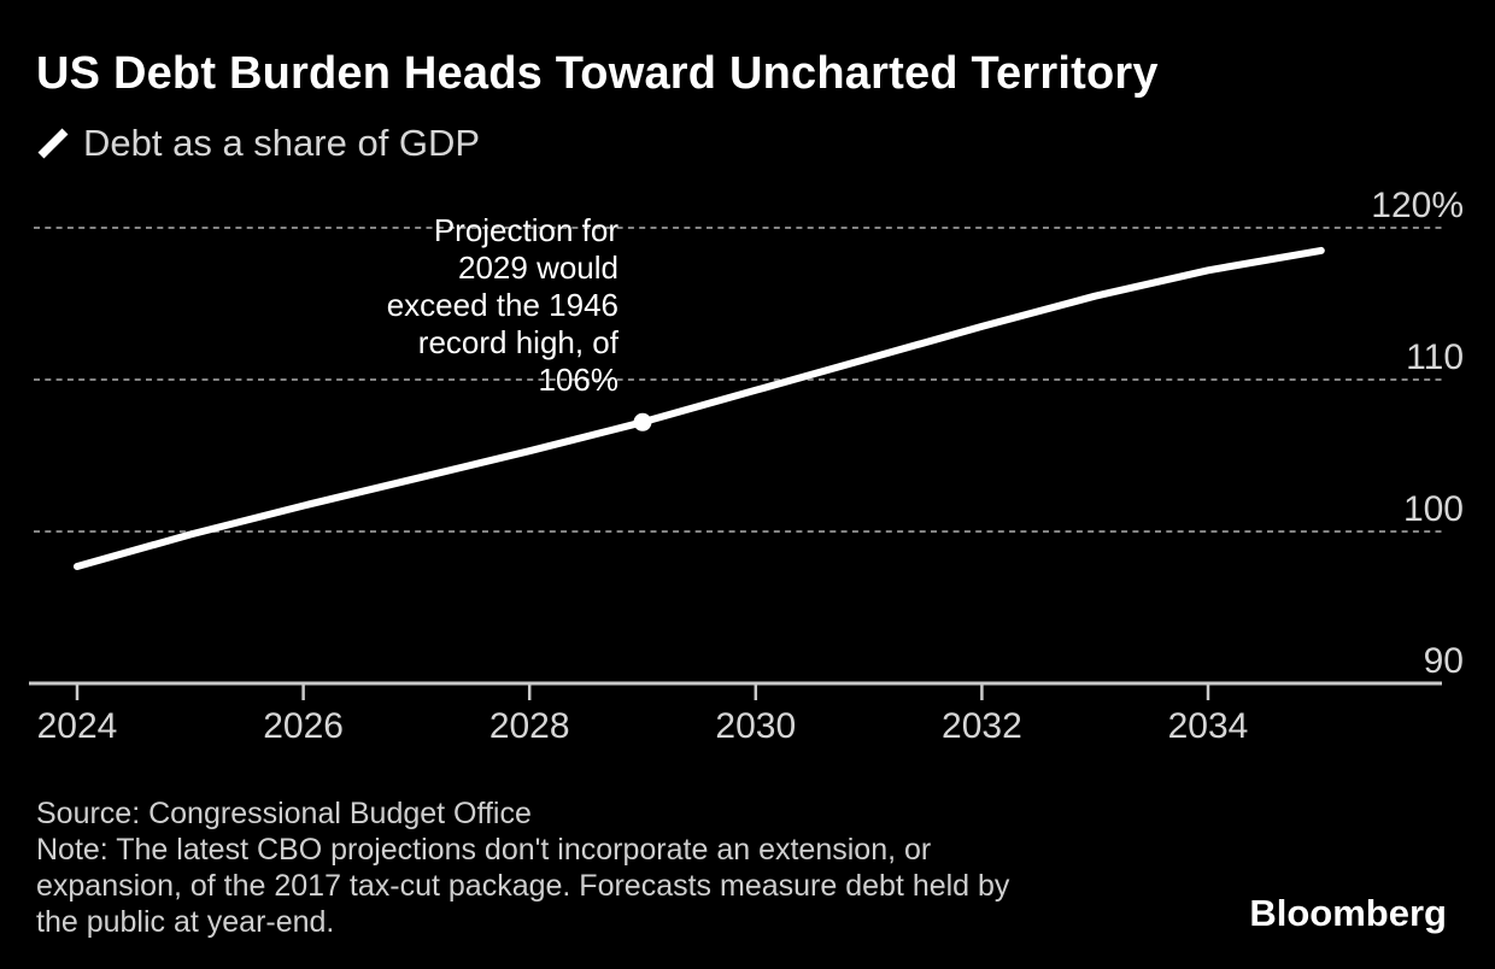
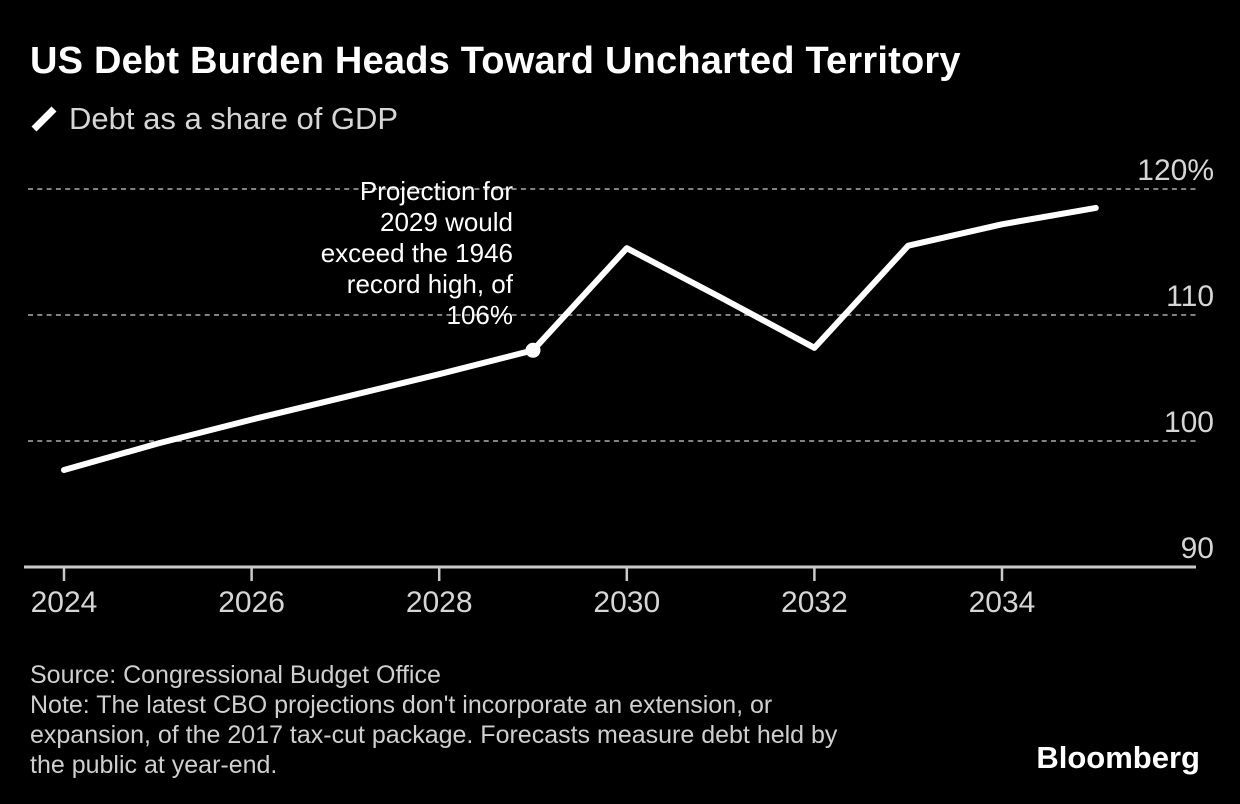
2030: 109.3% -> 115.3%
2032: 113.5% -> 107.4%
